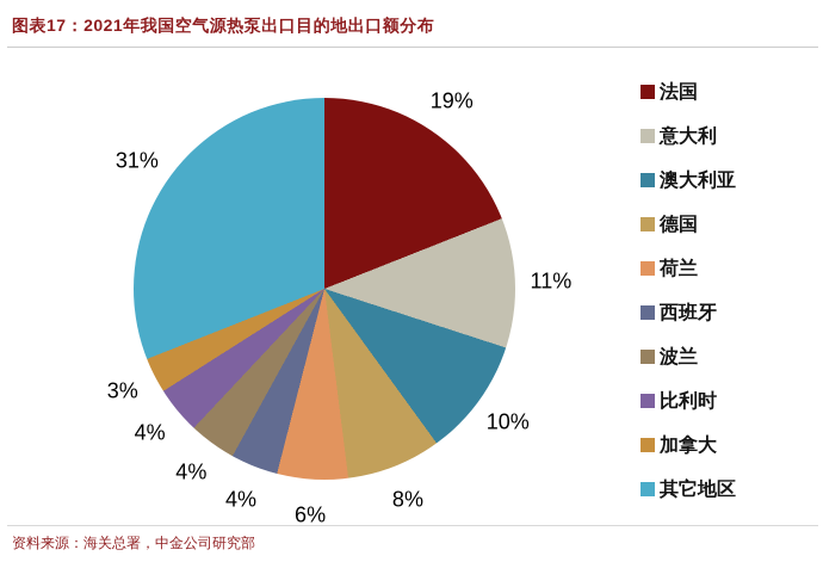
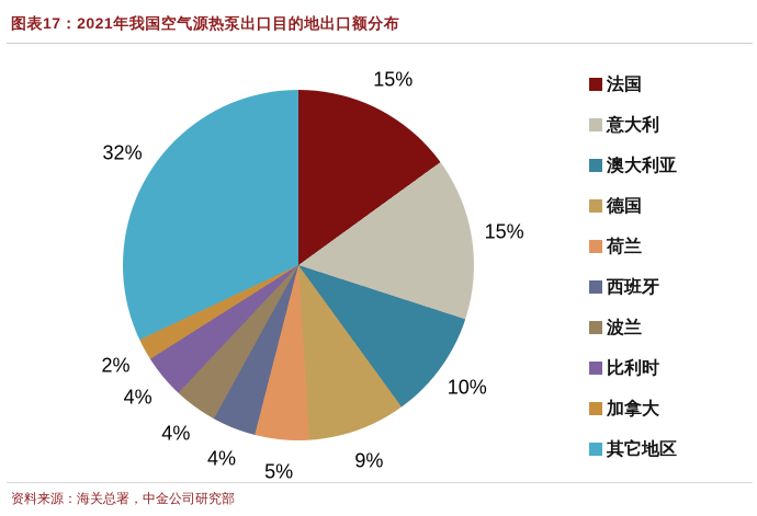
法国: 19% -> 15%
意大利: 11% -> 15%
德国: 8% -> 9%
荷兰: 6% -> 5%
加拿大: 3% -> 2%
其它地区: 31% -> 32%
